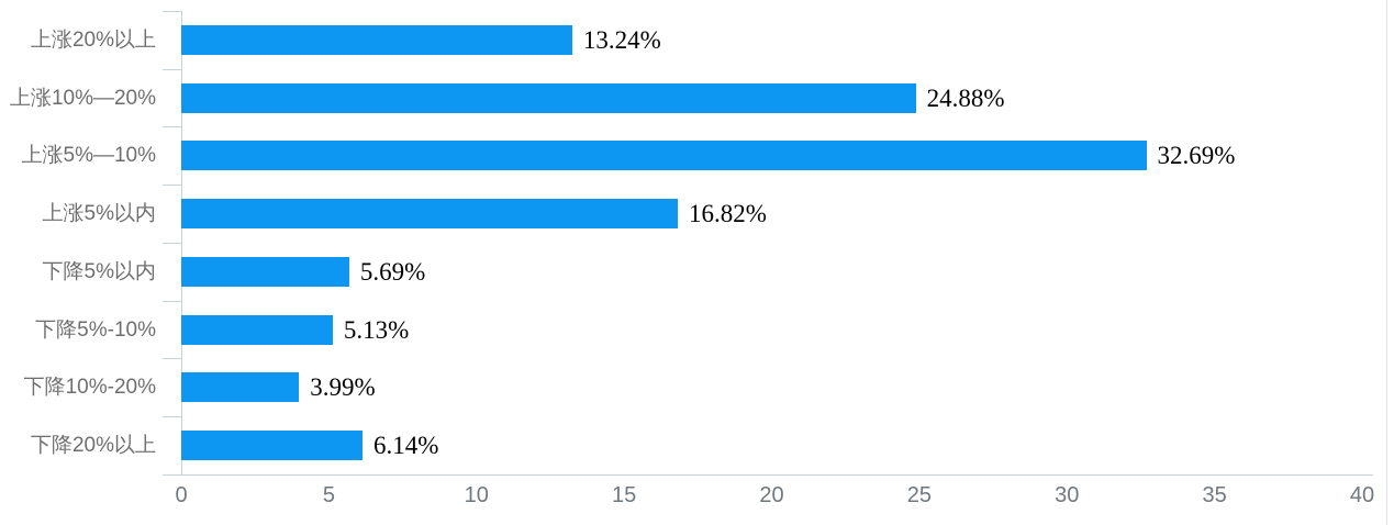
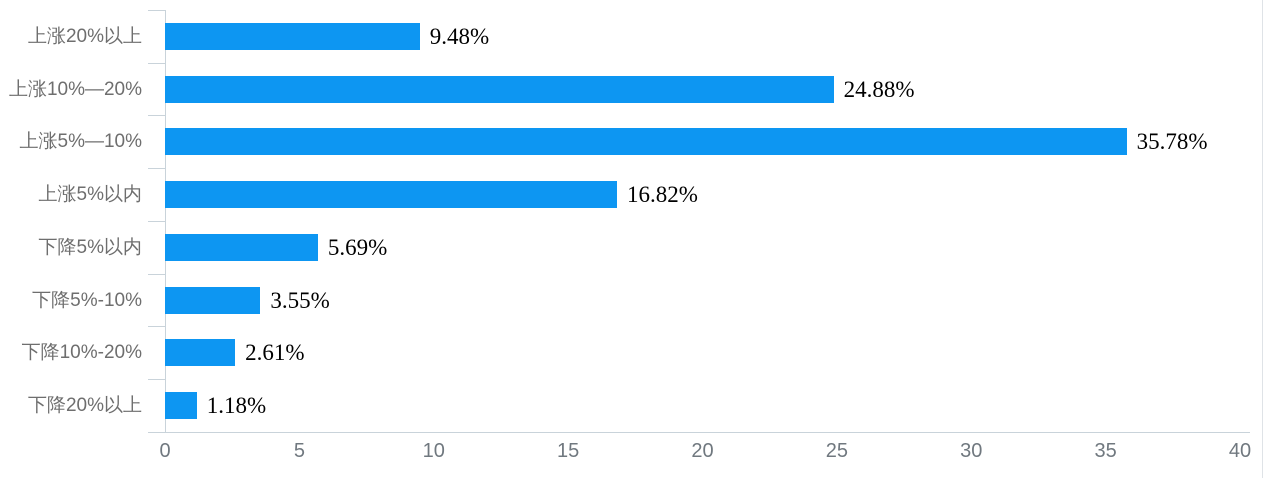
上涨20%以上: 13.24% -> 9.48%
上涨5%—10%: 32.69% -> 35.78%
下降5%-10%: 5.13% -> 3.55%
下降10%-20%: 3.99% -> 2.61%
下降20%以上: 6.14% -> 1.18%
